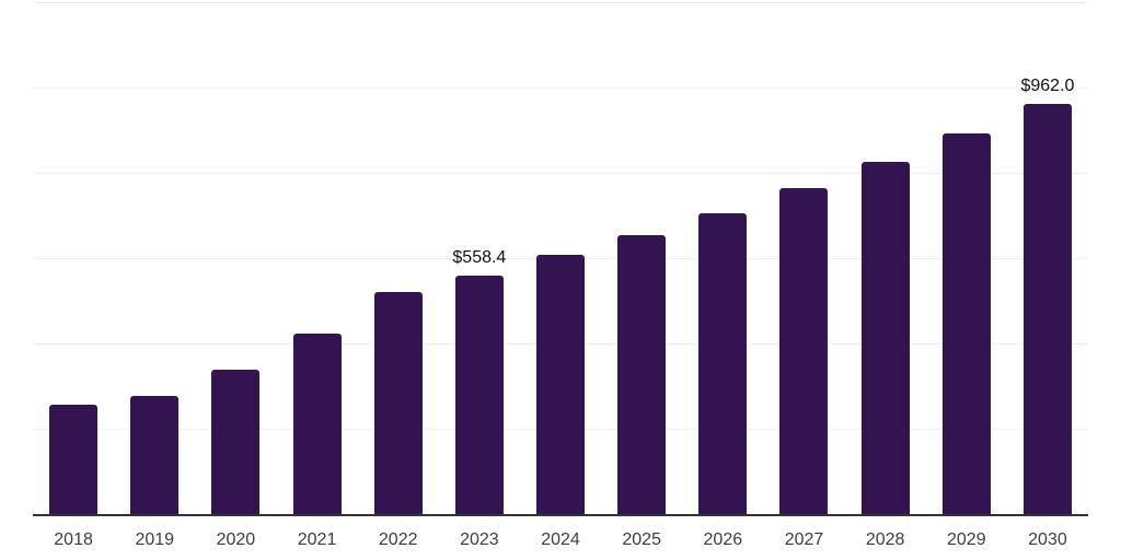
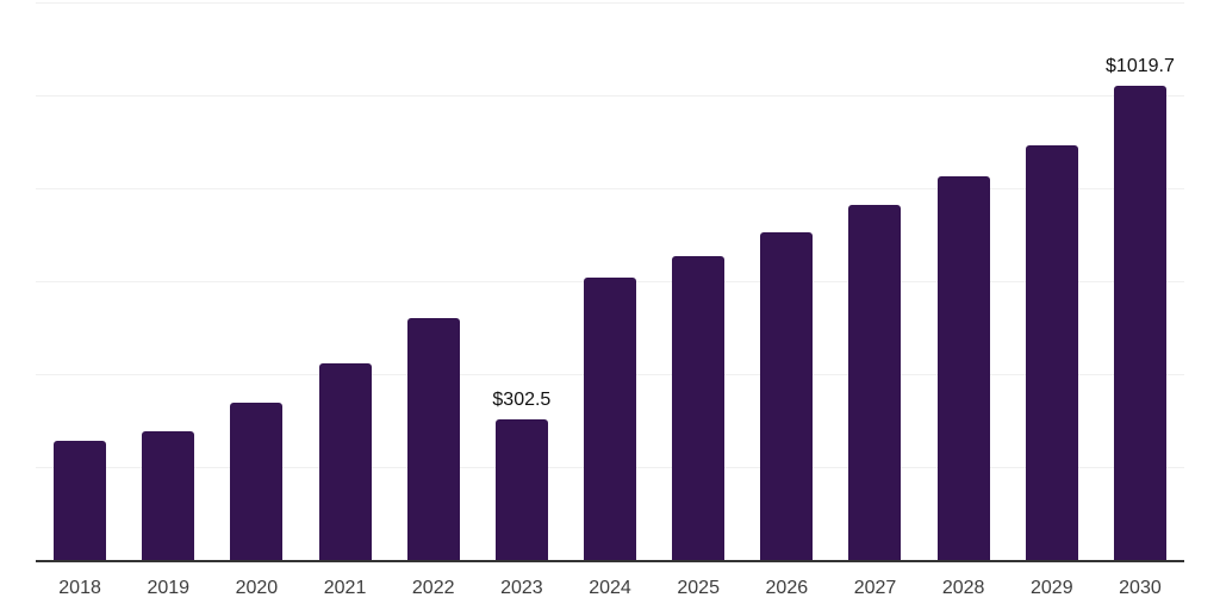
2023: $558.4 -> $302.5
2030: $962.0 -> $1019.7
